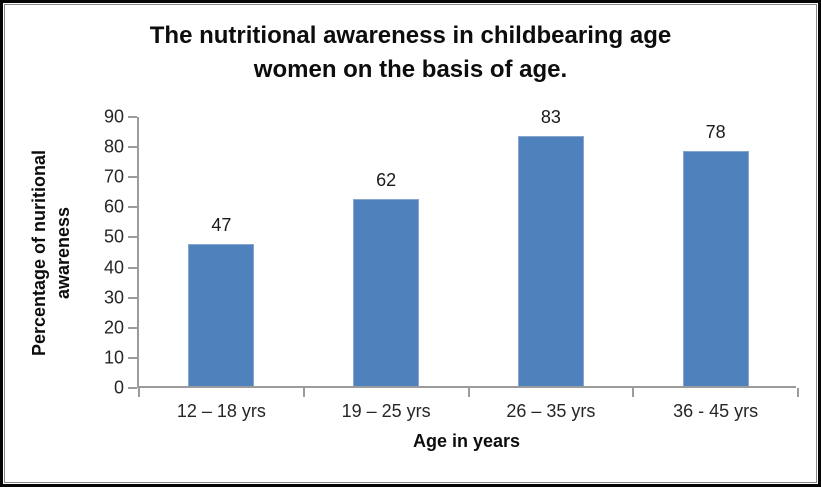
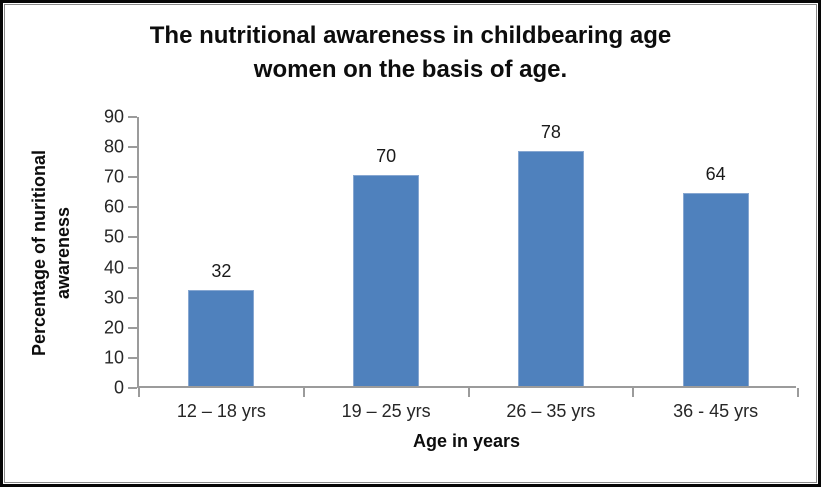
12 – 18 yrs: 47 -> 32
19 – 25 yrs: 62 -> 70
26 – 35 yrs: 83 -> 78
36 - 45 yrs: 78 -> 64
